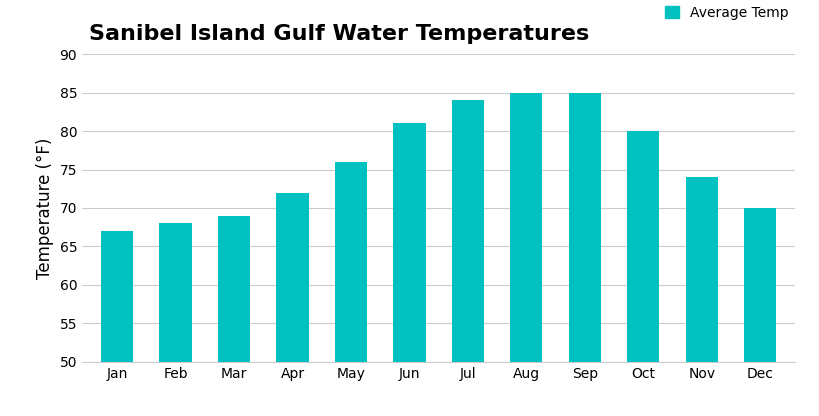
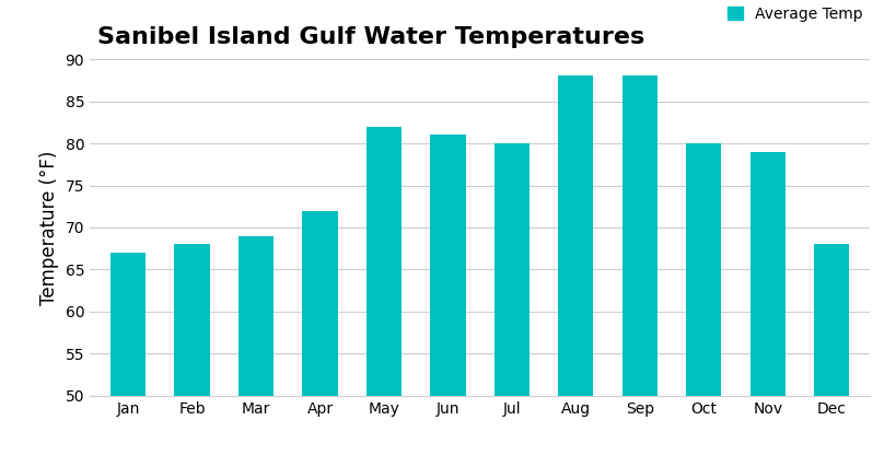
May: 76 -> 82
Jul: 84 -> 80
Aug: 85 -> 88
Sep: 85 -> 88
Nov: 74 -> 79
Dec: 70 -> 68
